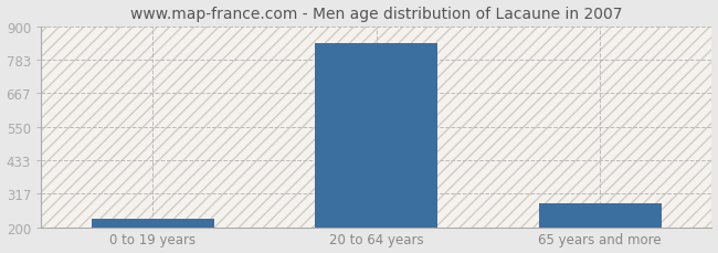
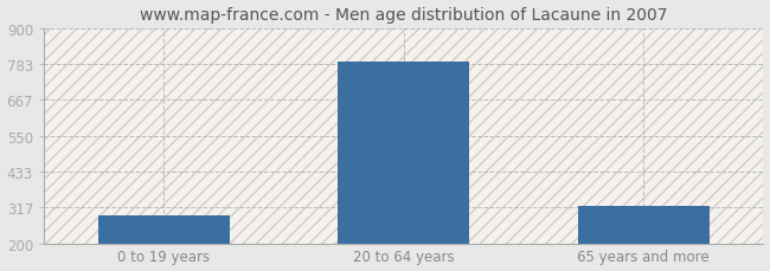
0 to 19 years: 230 -> 290
20 to 64 years: 840 -> 790
65 years and more: 284 -> 320
